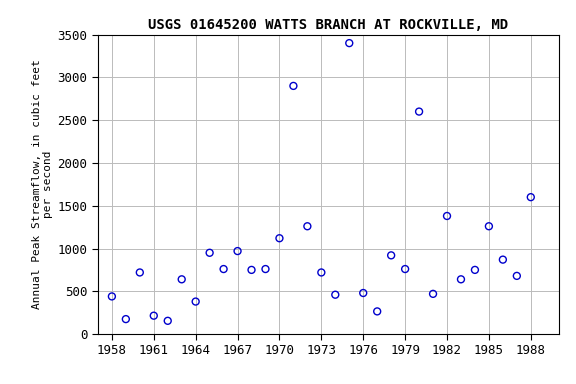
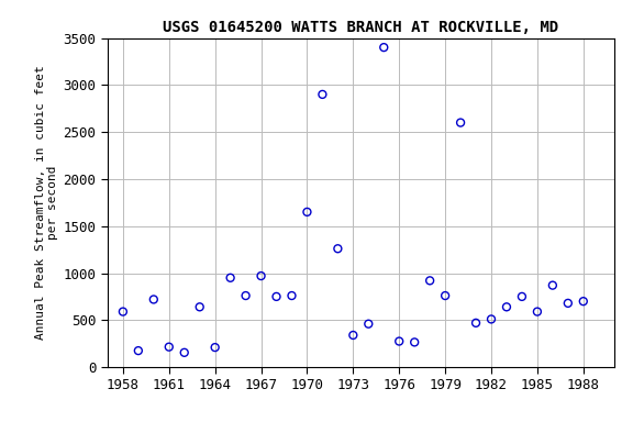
1958: 440 -> 590
1964: 380 -> 210
1970: 1120 -> 1650
1973: 720 -> 340
1976: 480 -> 280
1982: 1380 -> 510
1985: 1260 -> 590
1988: 1600 -> 700
